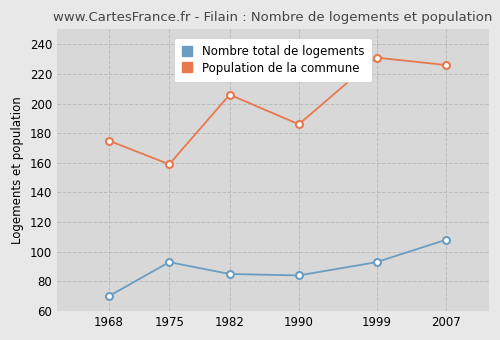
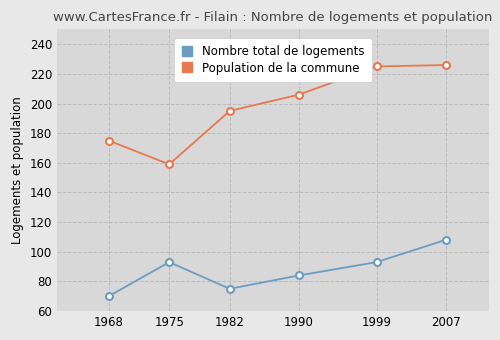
Nombre total de logements/1982: 85 -> 75
Population de la commune/1982: 206 -> 195
Population de la commune/1990: 186 -> 206
Population de la commune/1999: 231 -> 225
